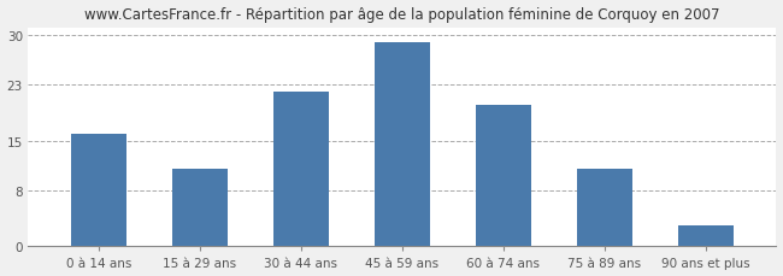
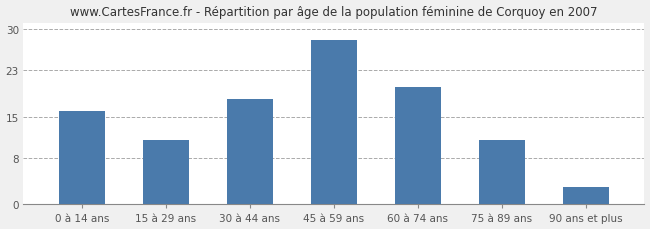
30 à 44 ans: 22 -> 18
45 à 59 ans: 29 -> 28
